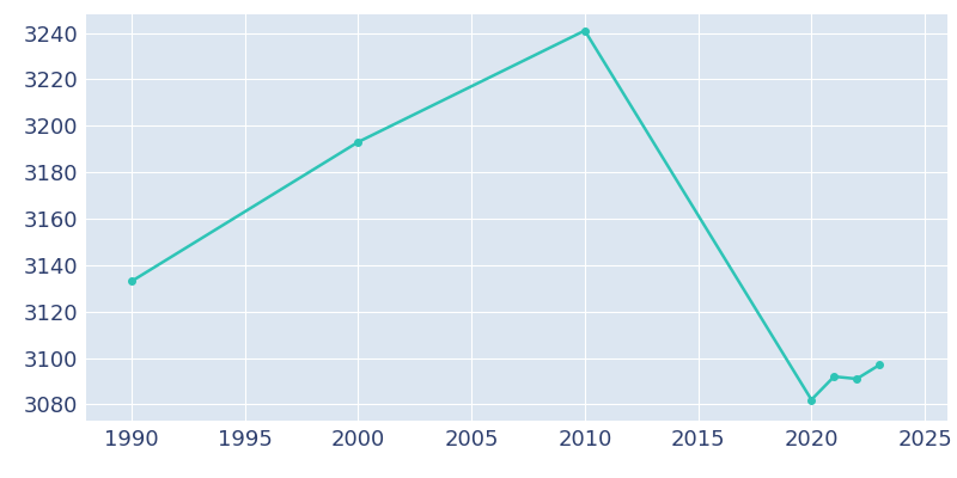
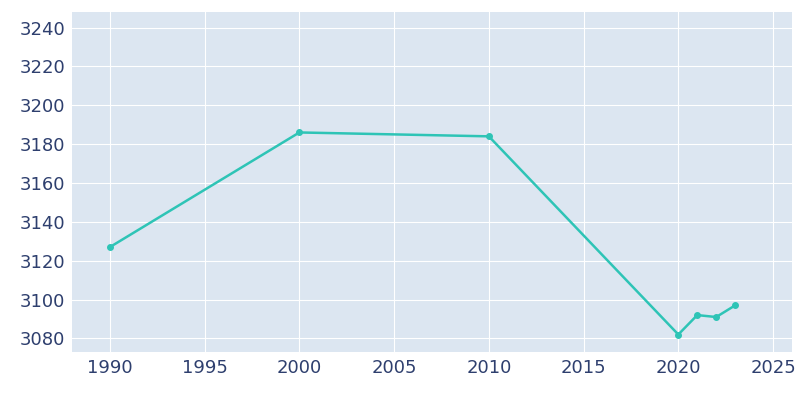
1990: 3133 -> 3127
2000: 3193 -> 3186
2010: 3241 -> 3184
